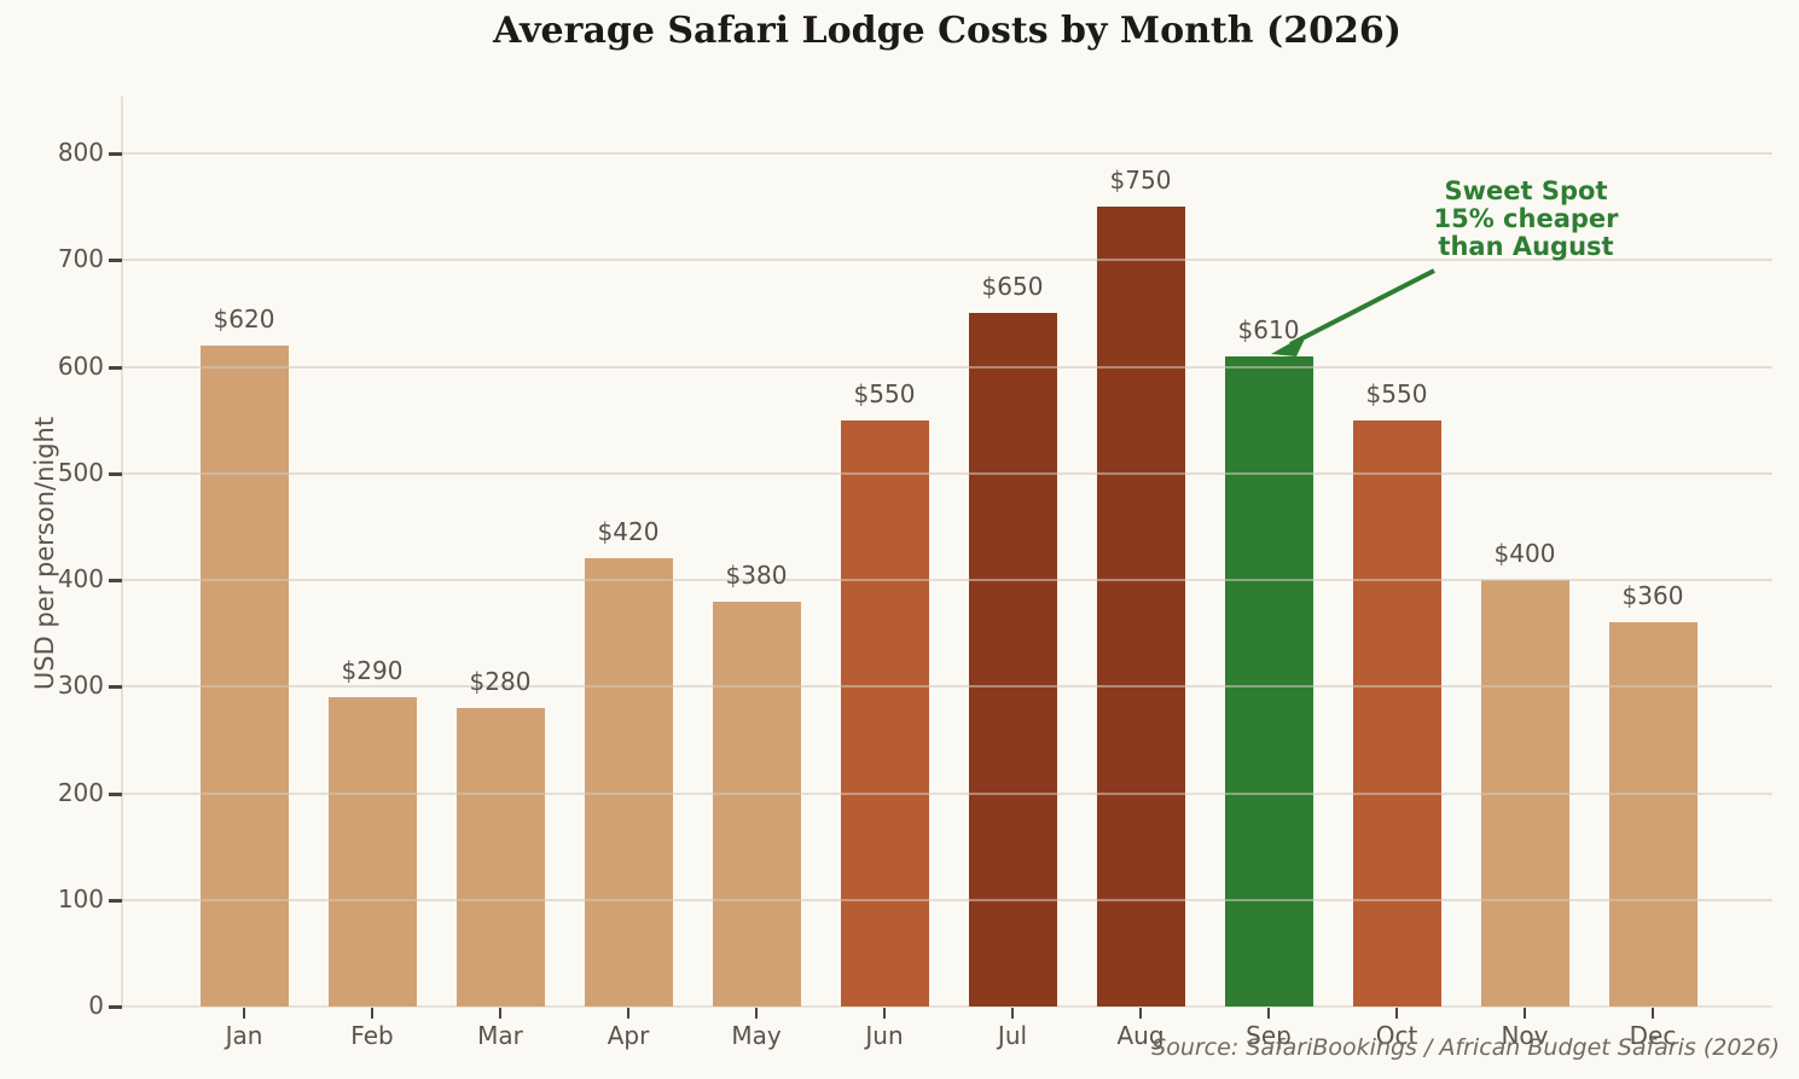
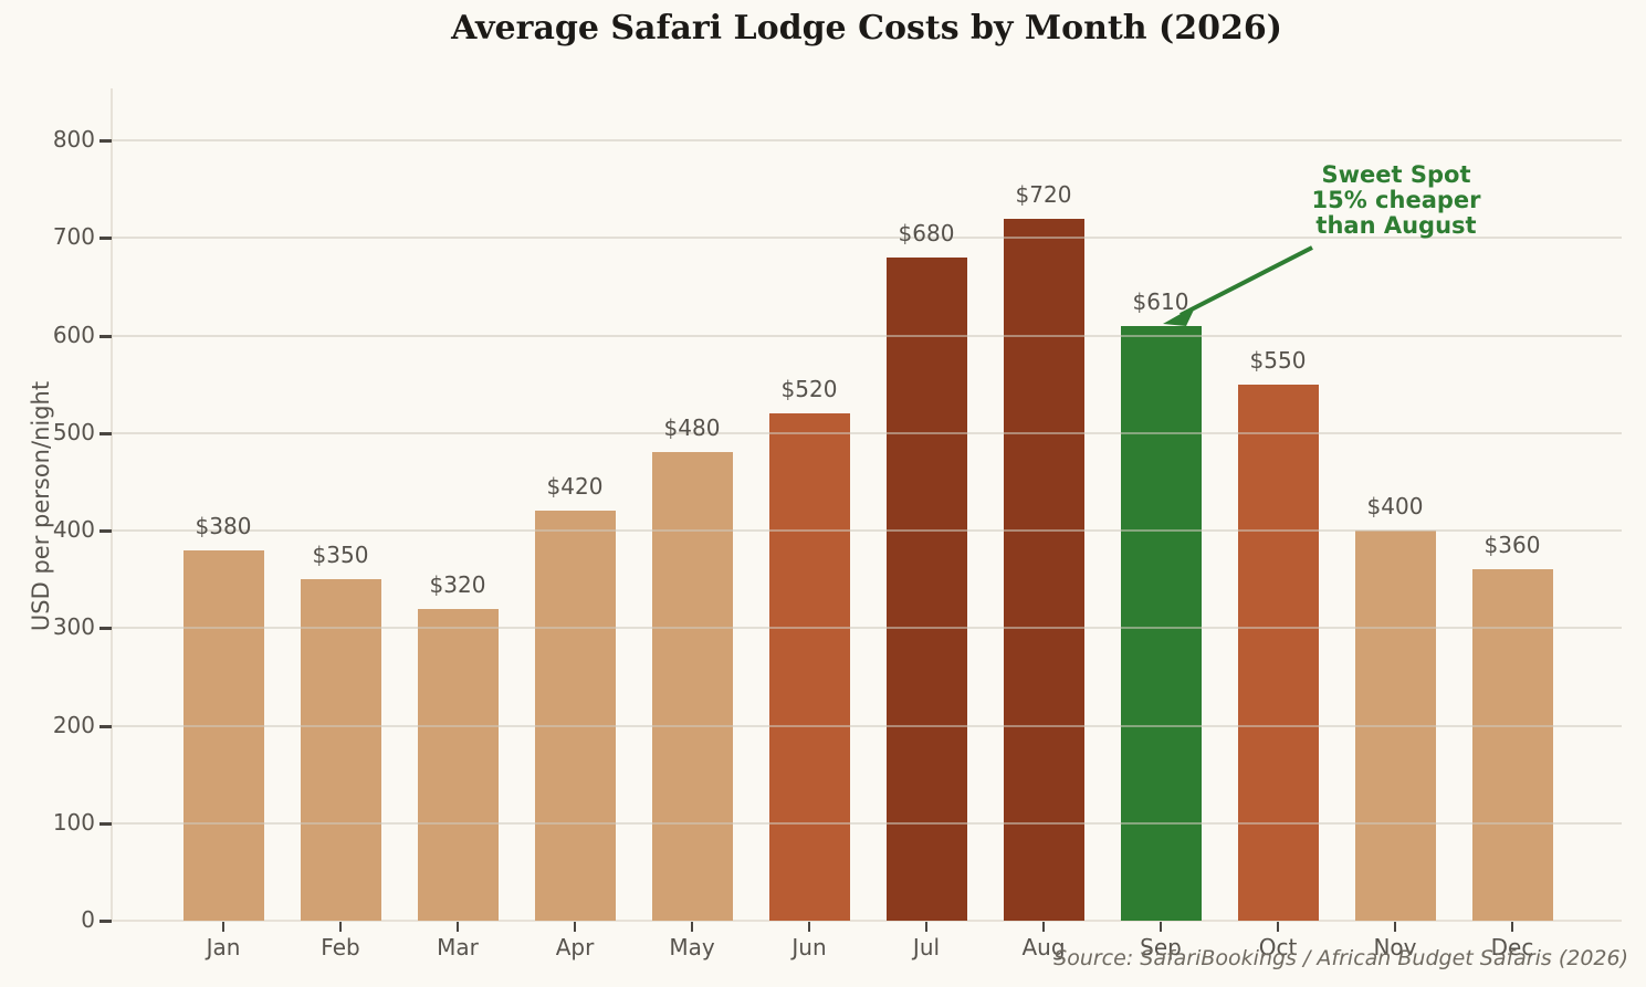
Jan: $620 -> $380
Feb: $290 -> $350
Mar: $280 -> $320
May: $380 -> $480
Jun: $550 -> $520
Jul: $650 -> $680
Aug: $750 -> $720
